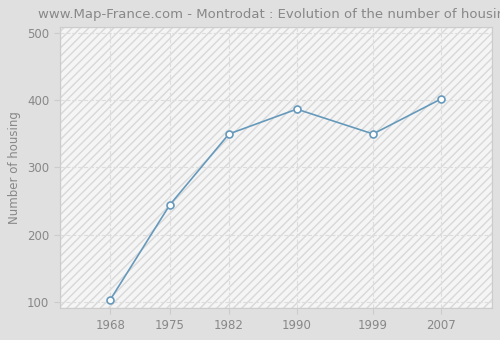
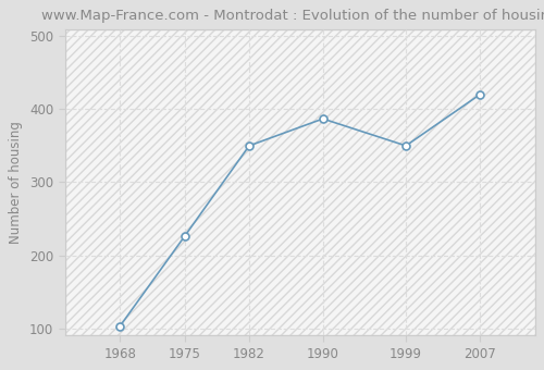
1975: 244 -> 226
2007: 402 -> 420
